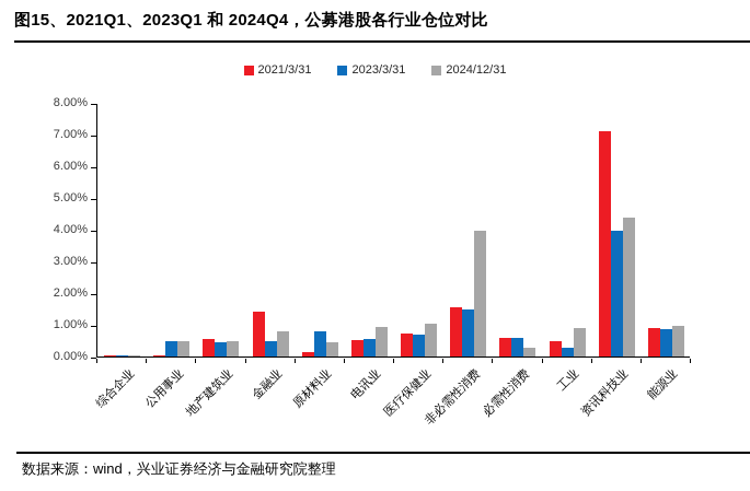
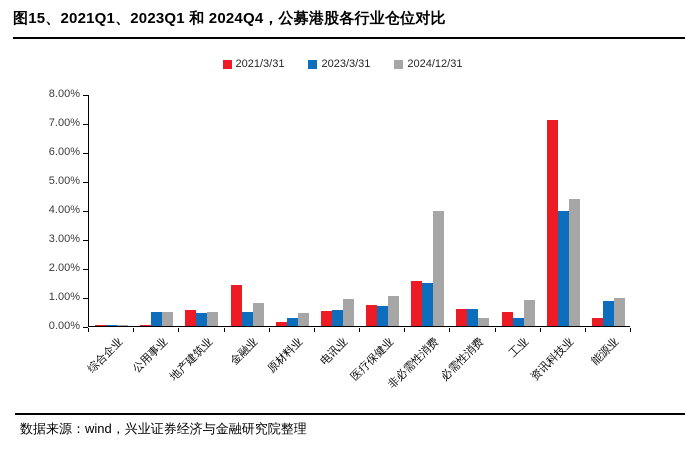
2023/3/31/原材料业: 0.8% -> 0.3%
2021/3/31/能源业: 0.9% -> 0.3%
